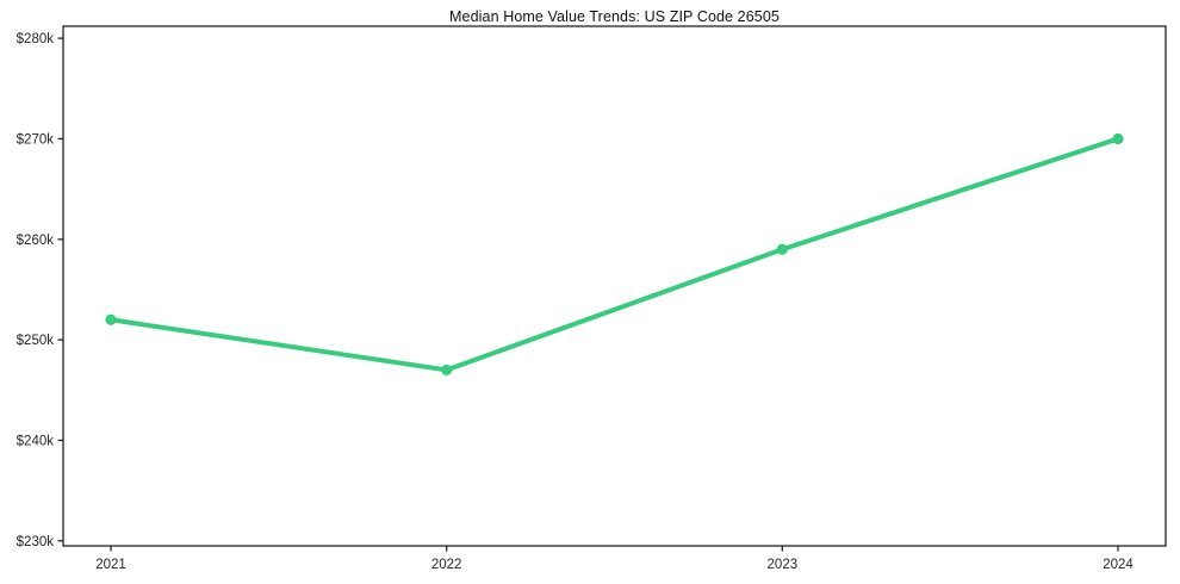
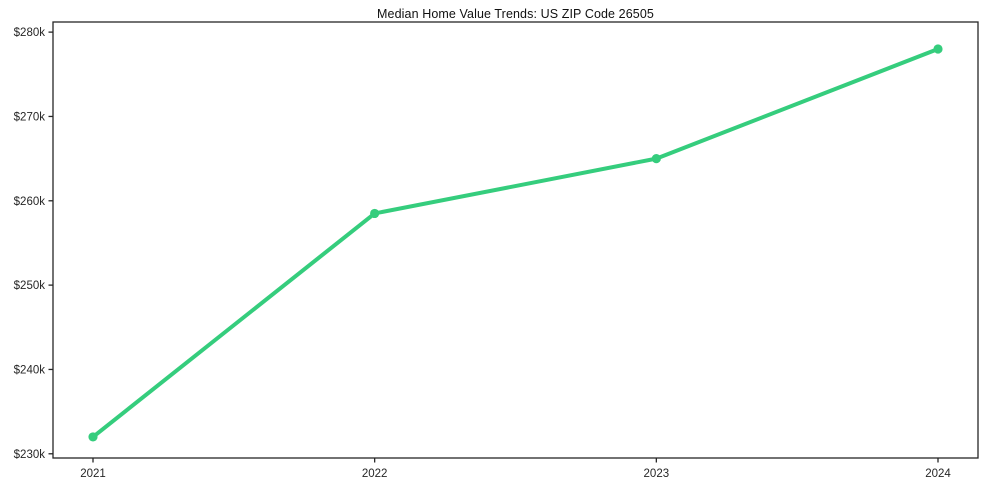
2021: $252k -> $232k
2022: $247k -> $258k
2023: $259k -> $265k
2024: $270k -> $278k
